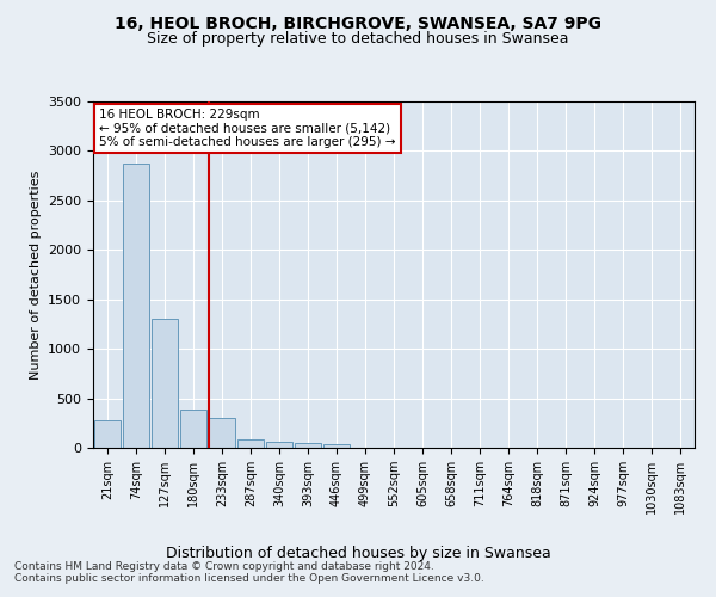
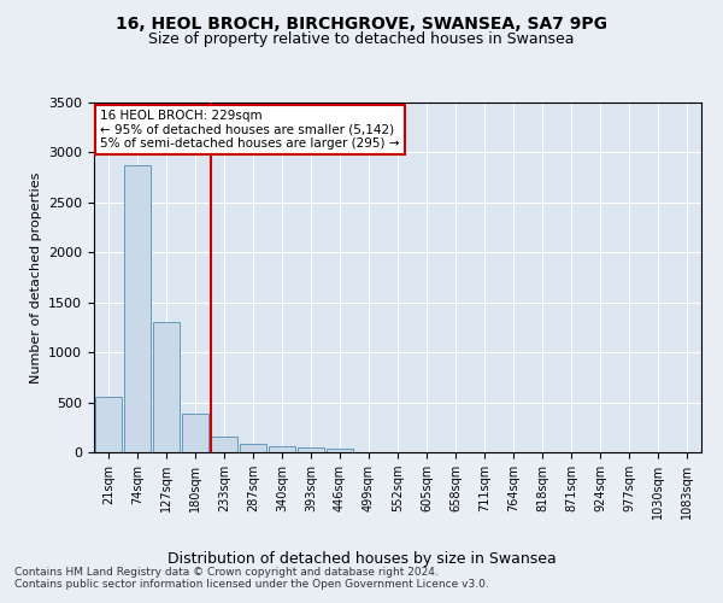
21sqm: 280 -> 560
233sqm: 300 -> 160
